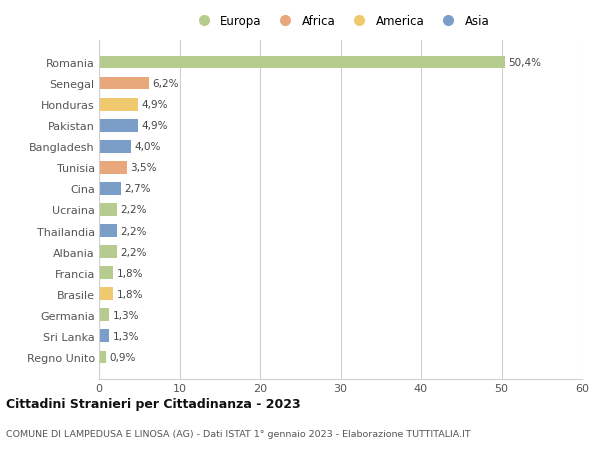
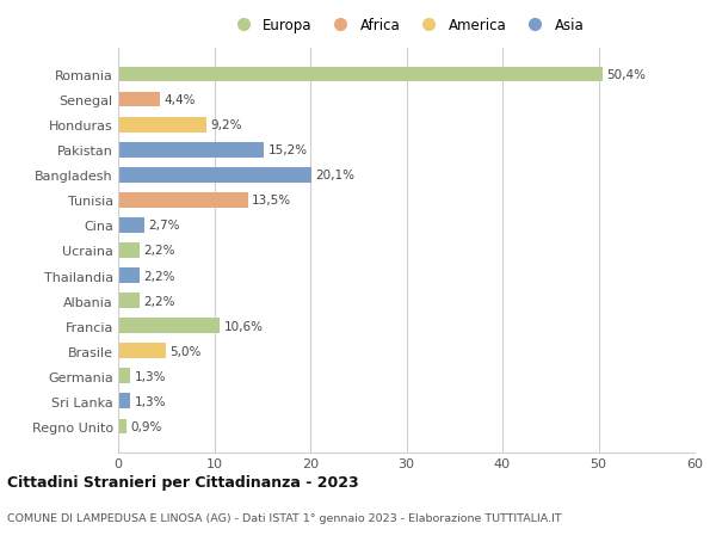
Senegal: 6,2% -> 4,4%
Honduras: 4,9% -> 9,2%
Pakistan: 4,9% -> 15,2%
Bangladesh: 4,0% -> 20,1%
Tunisia: 3,5% -> 13,5%
Francia: 1,8% -> 10,6%
Brasile: 1,8% -> 5,0%
